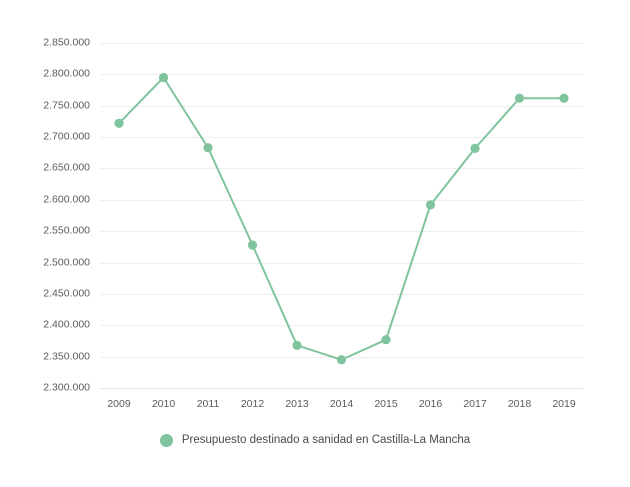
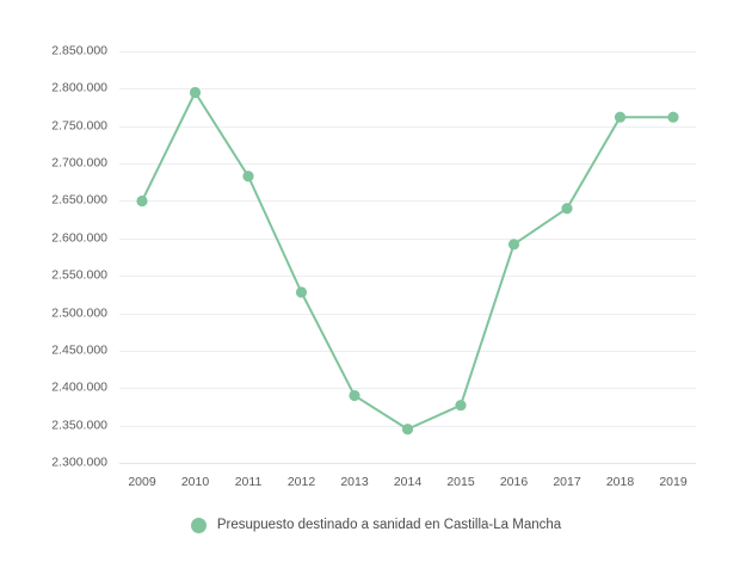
2009: 2720000 -> 2650000
2013: 2370000 -> 2390000
2017: 2680000 -> 2640000
